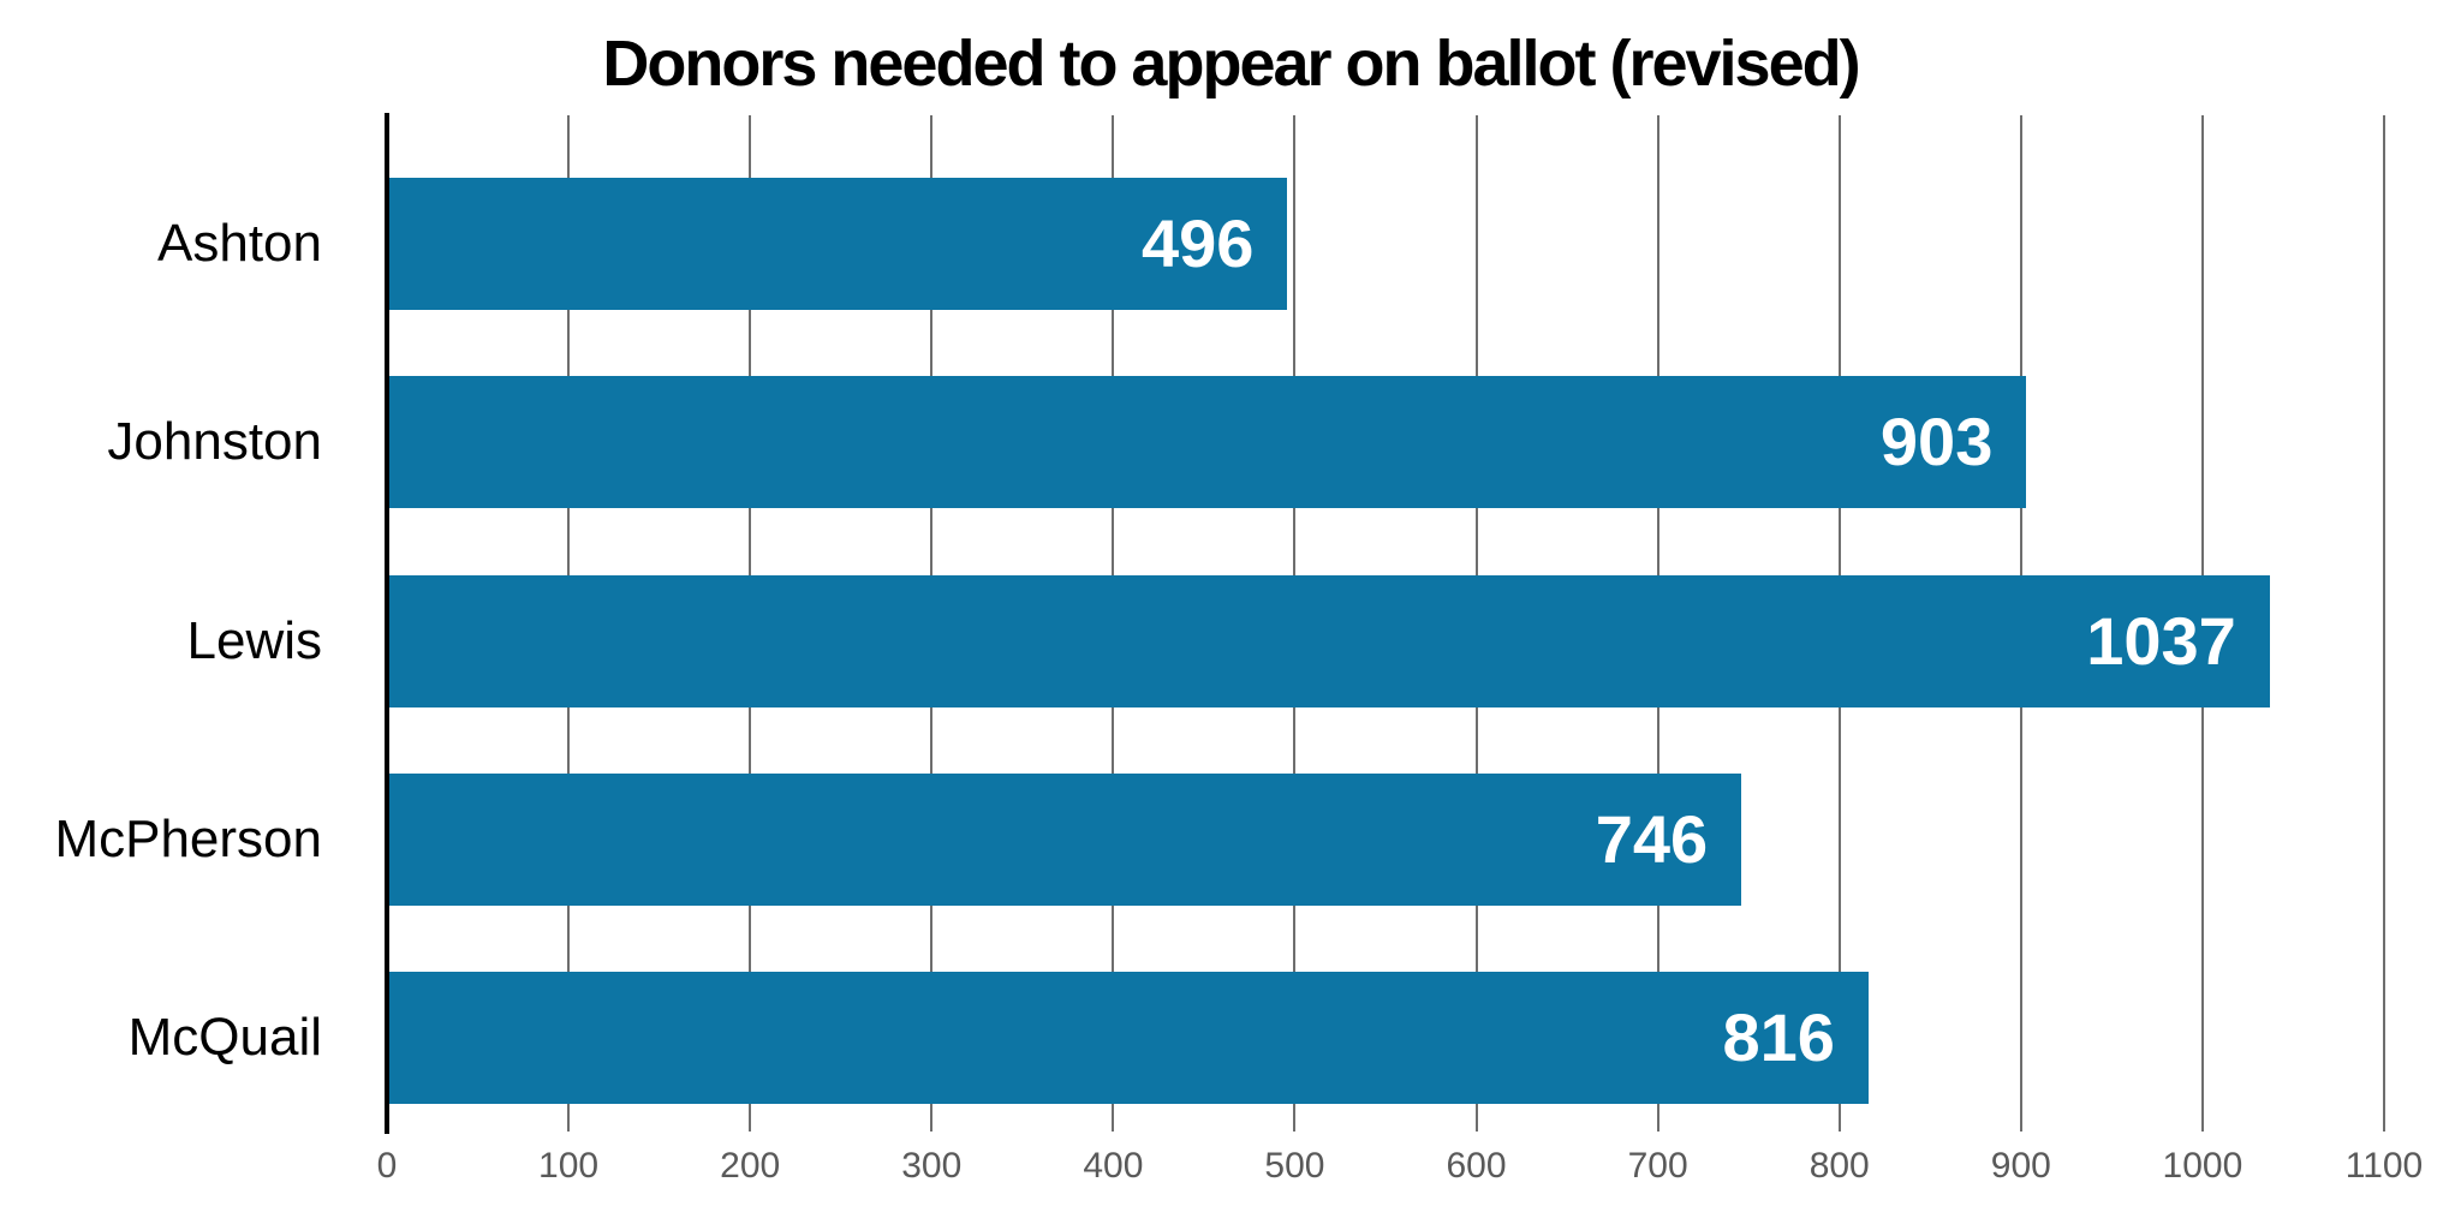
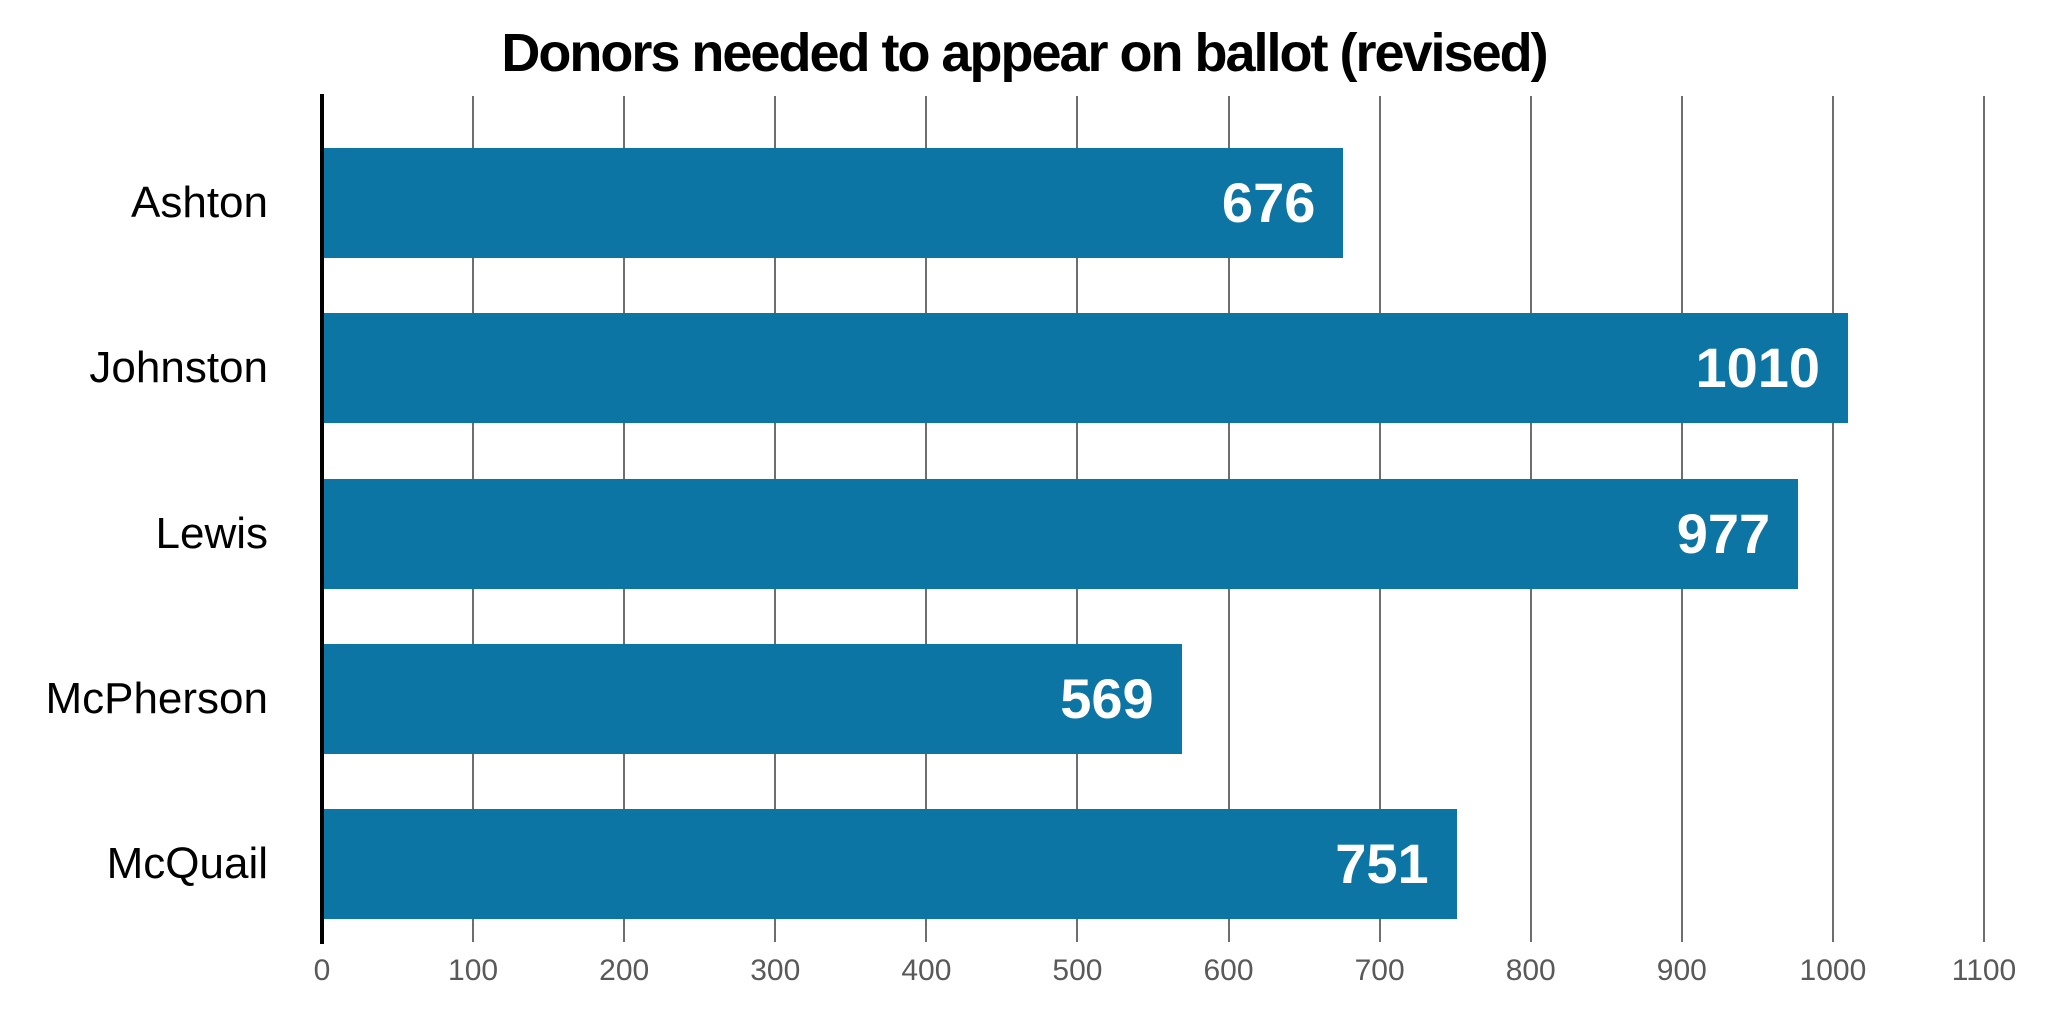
Ashton: 496 -> 676
Johnston: 903 -> 1010
Lewis: 1037 -> 977
McPherson: 746 -> 569
McQuail: 816 -> 751
